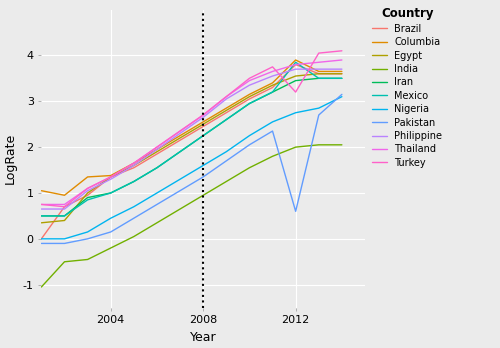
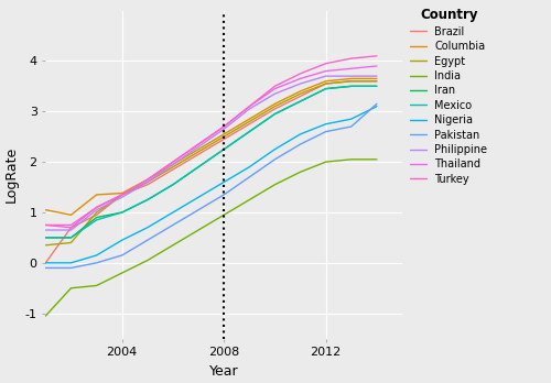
Brazil/2012: 3.80 -> 3.55
Columbia/2012: 3.90 -> 3.60
Mexico/2012: 3.85 -> 3.45
Pakistan/2012: 0.60 -> 2.60
Turkey/2012: 3.20 -> 3.95
